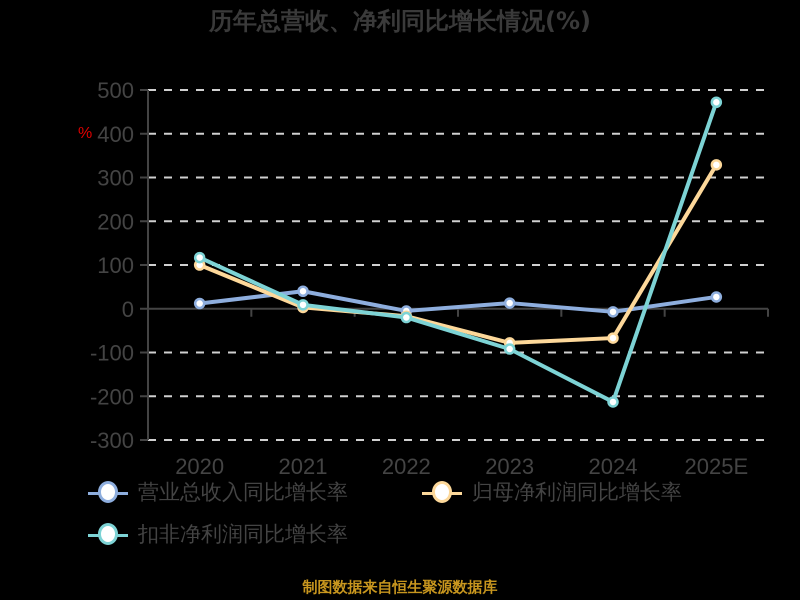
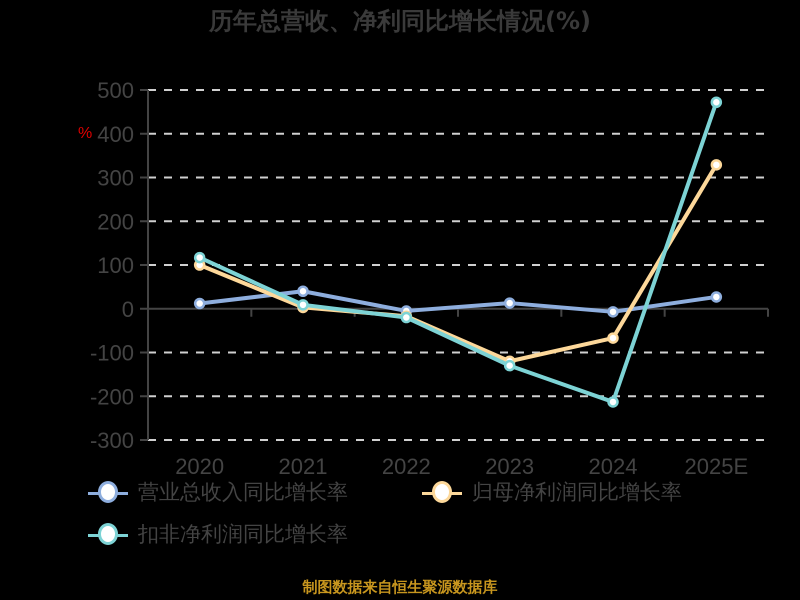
归母净利润同比增长率/2023: -80 -> -120
扣非净利润同比增长率/2023: -90 -> -130
